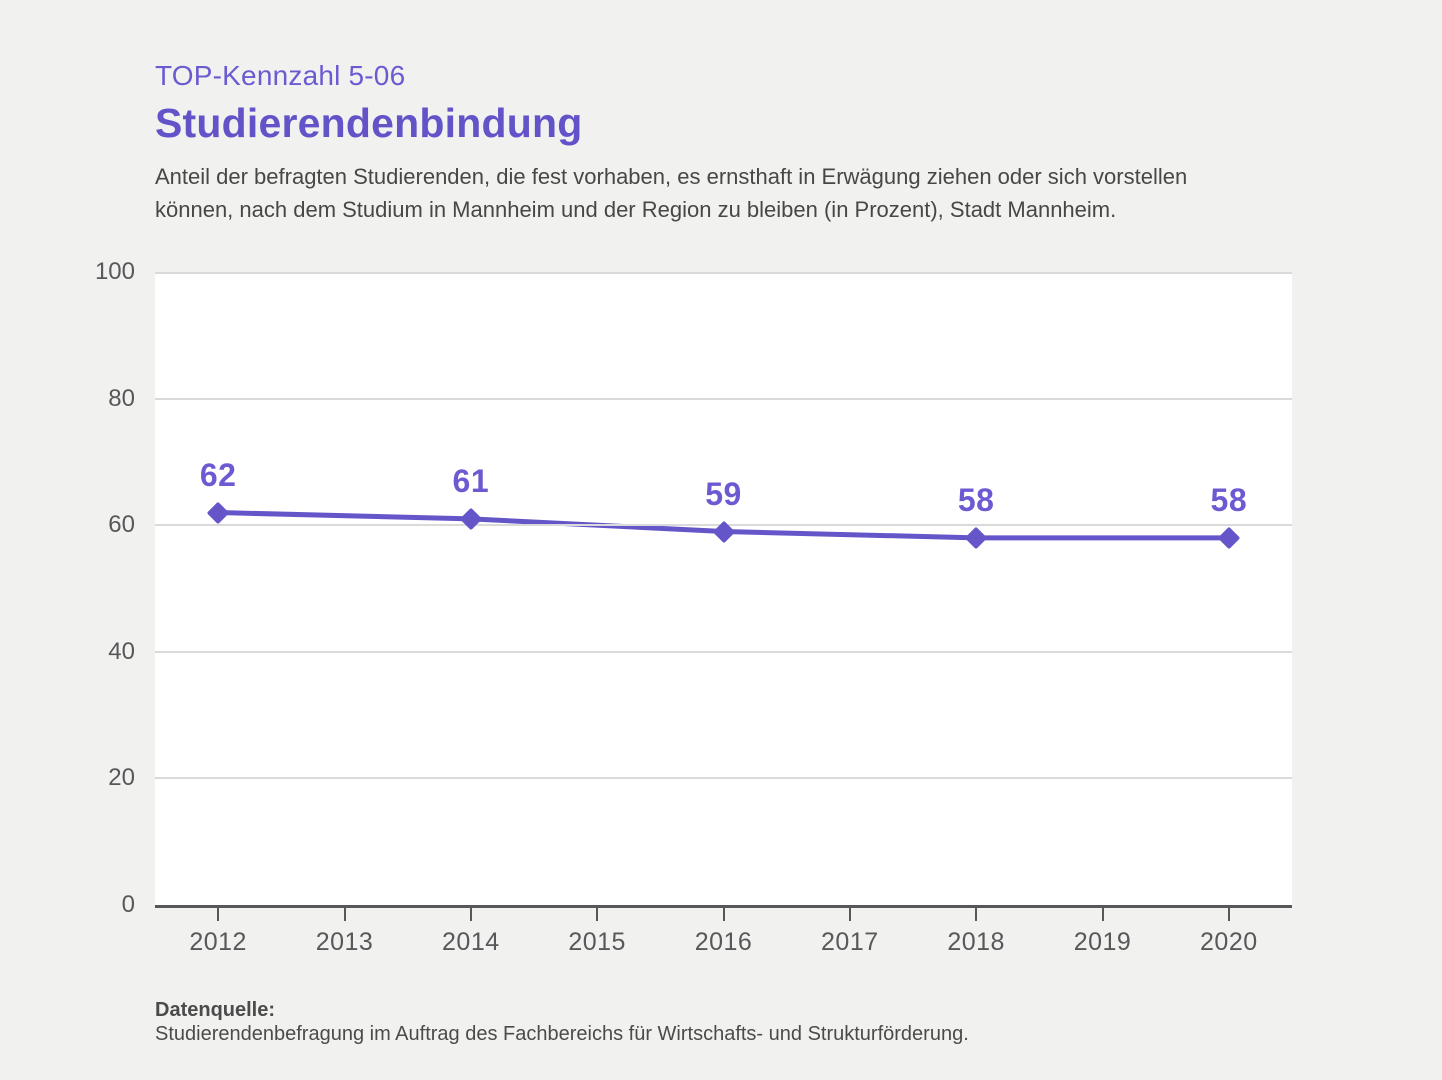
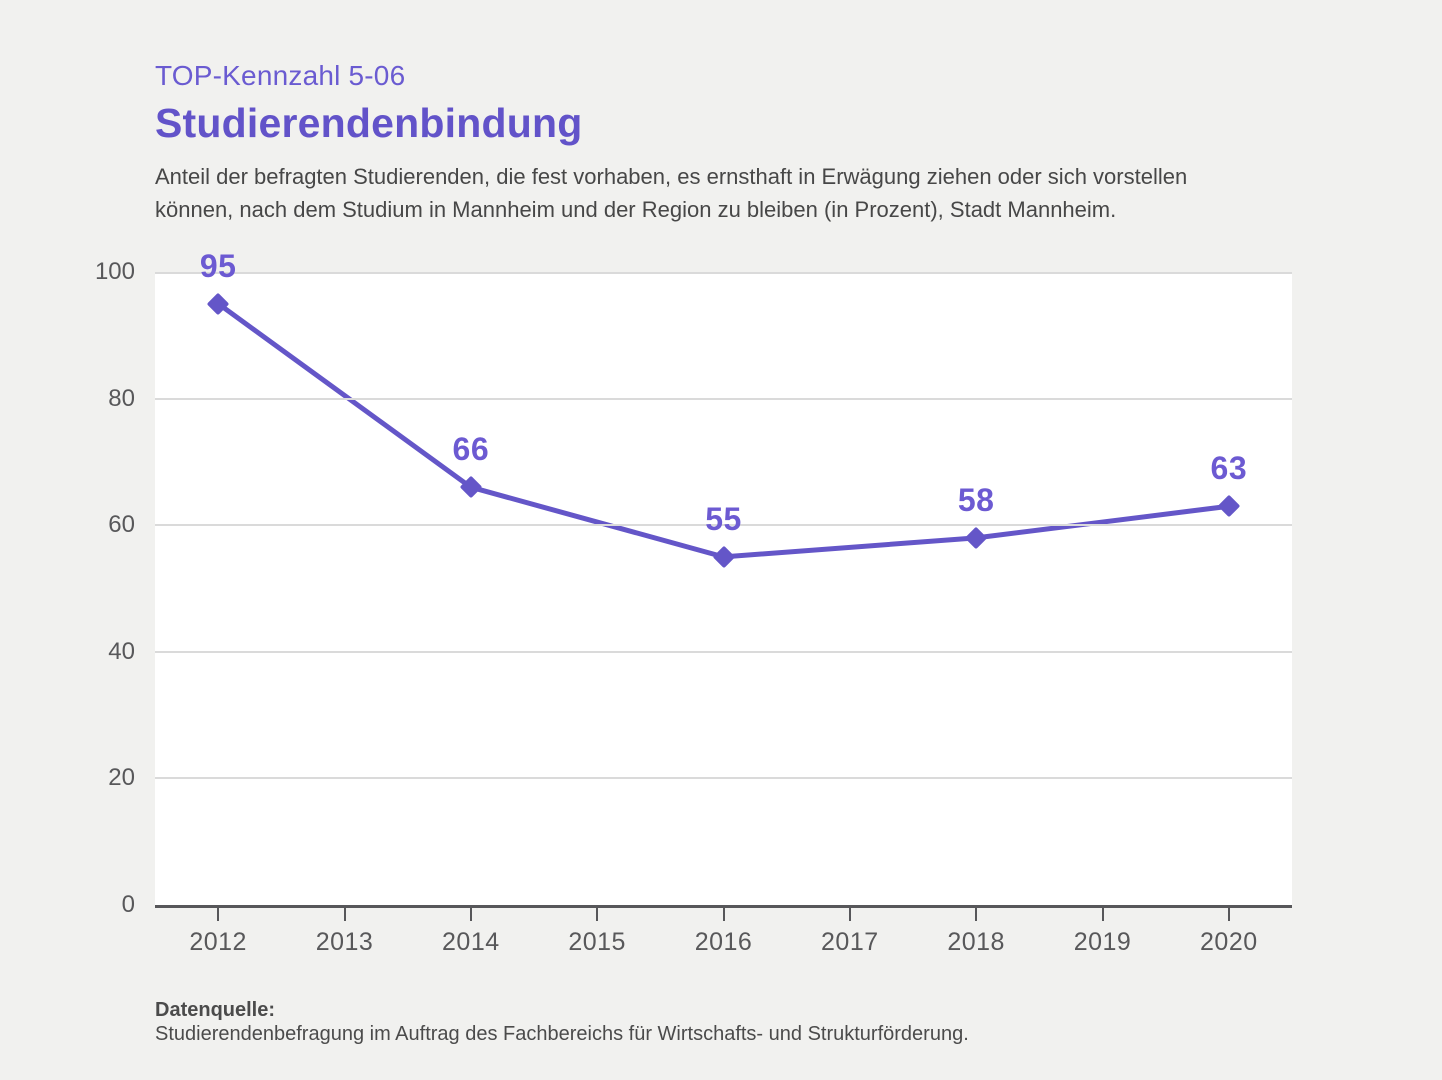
2012: 62 -> 95
2014: 61 -> 66
2016: 59 -> 55
2020: 58 -> 63
